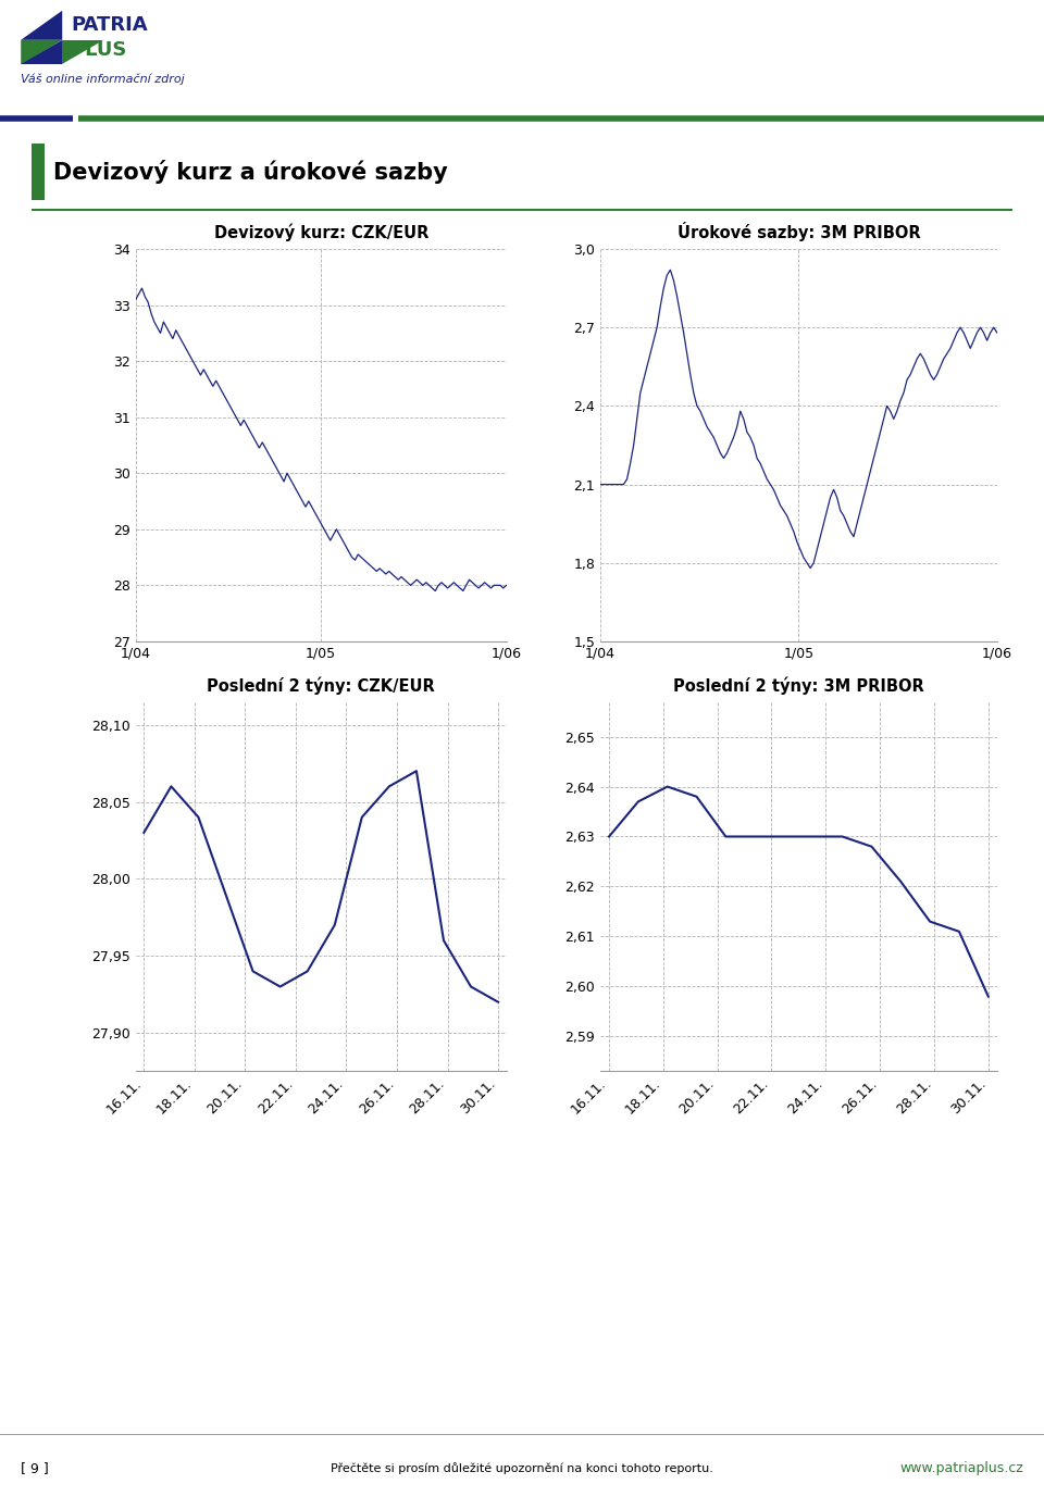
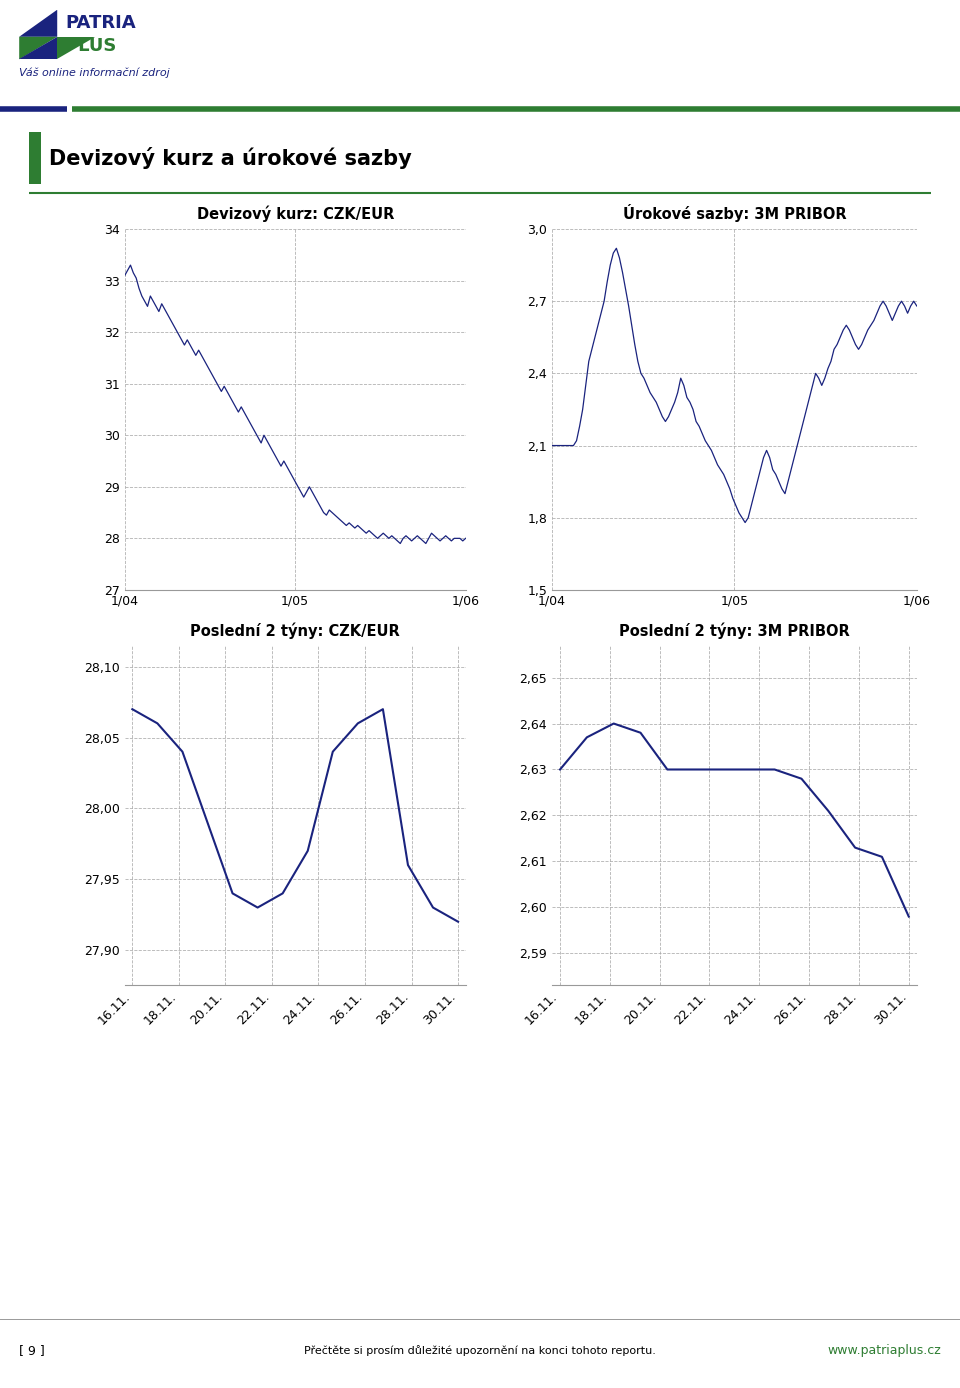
Poslední 2 týny: CZK/EUR/16.11.: 28,03 -> 28,07
